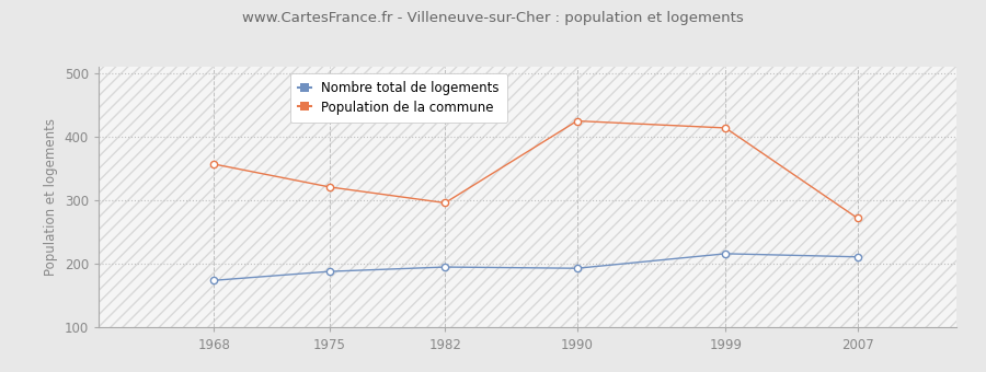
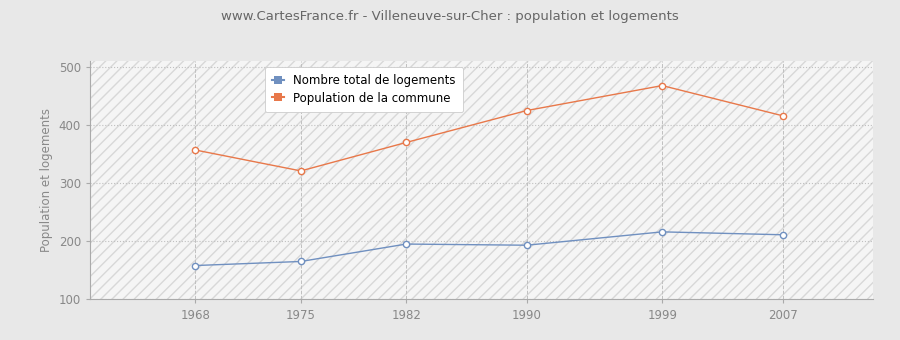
Nombre total de logements/1968: 174 -> 158
Nombre total de logements/1975: 188 -> 165
Population de la commune/1982: 296 -> 370
Population de la commune/1999: 414 -> 468
Population de la commune/2007: 272 -> 416
